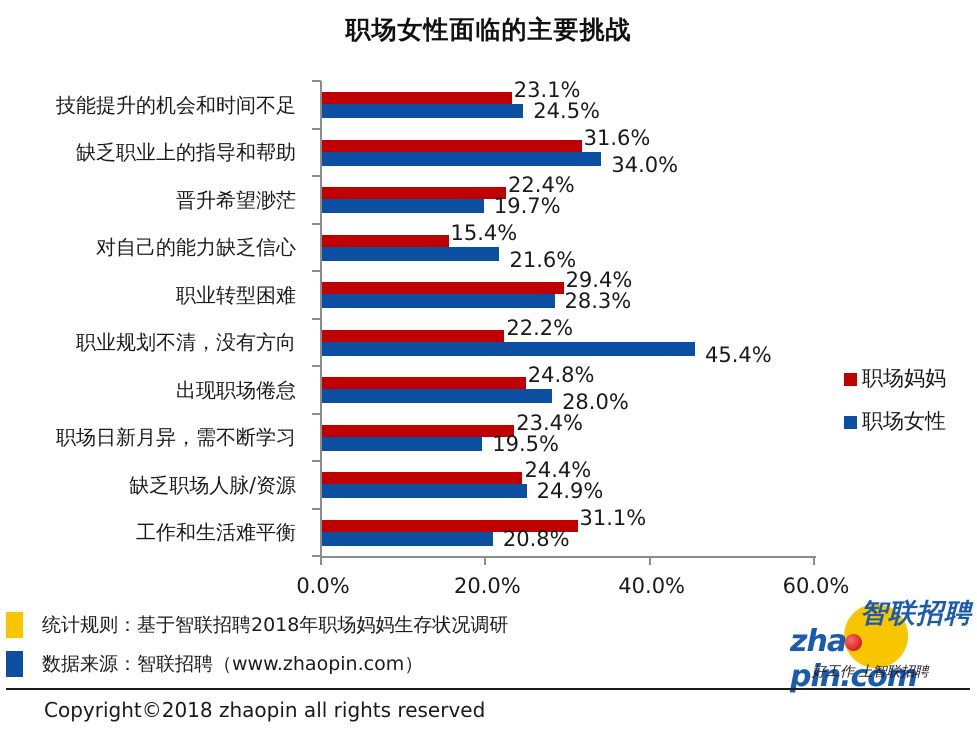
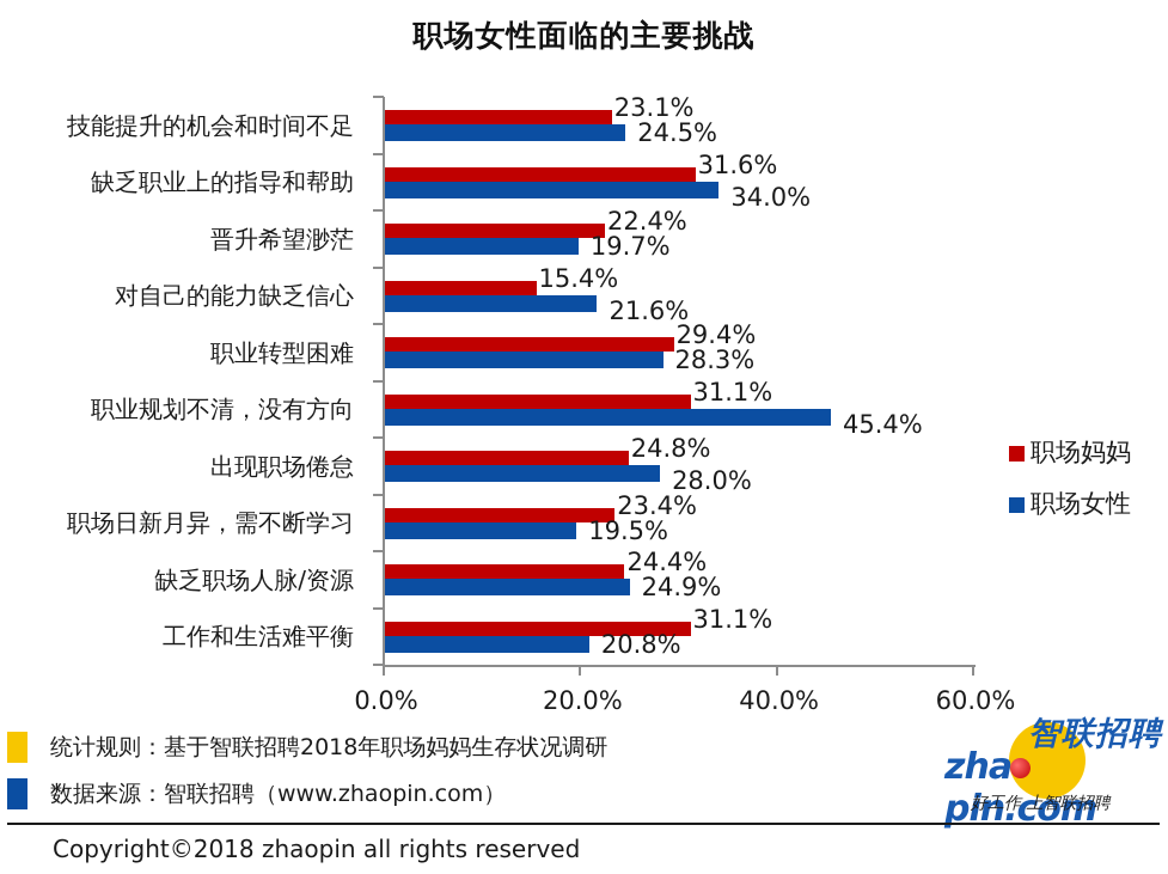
职场妈妈/职业规划不清，没有方向: 22.2% -> 31.1%
